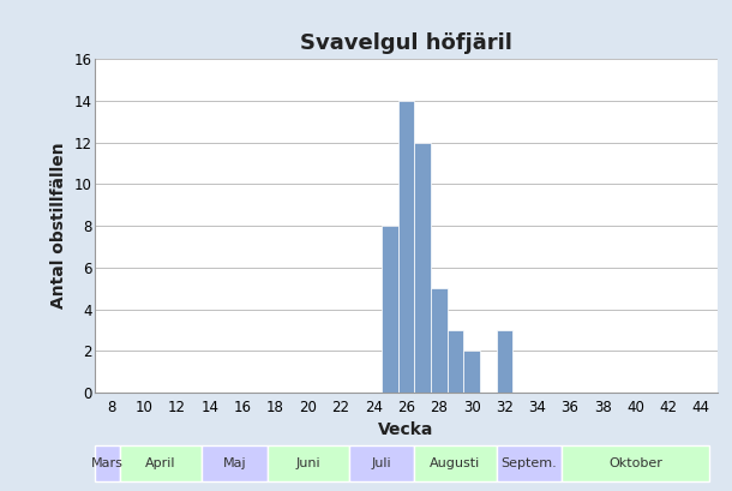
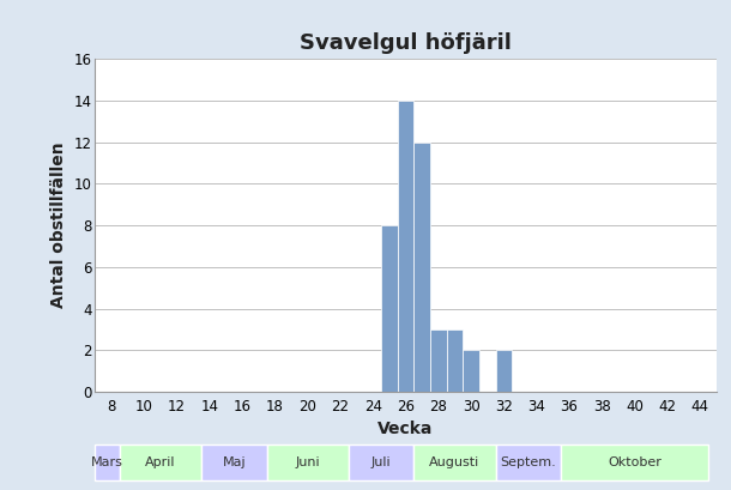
28: 5 -> 3
32: 3 -> 2
